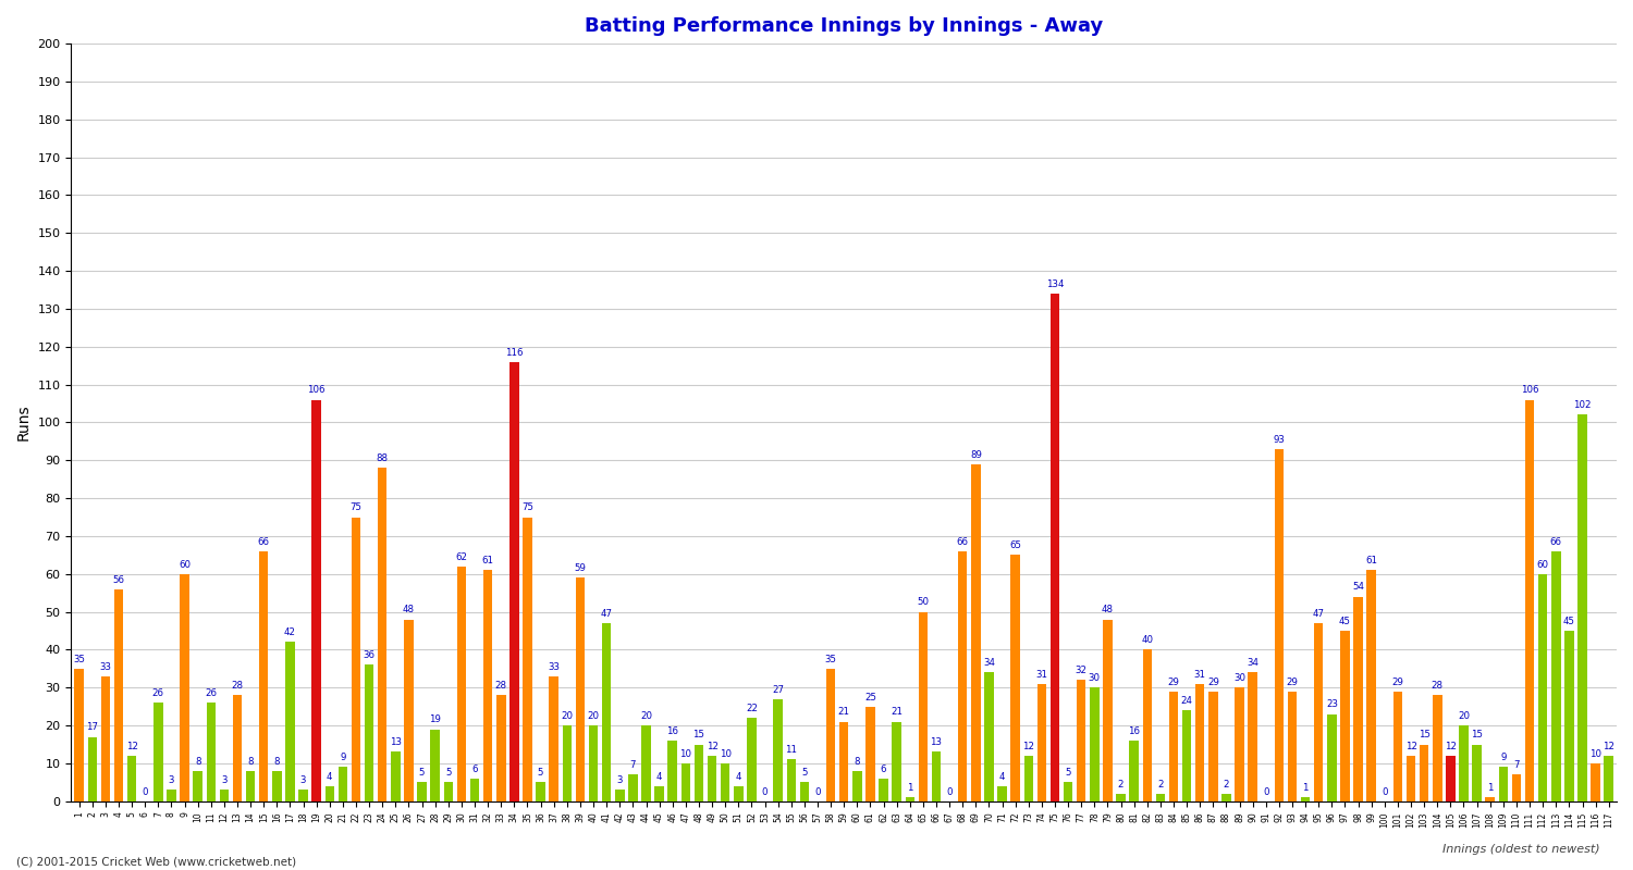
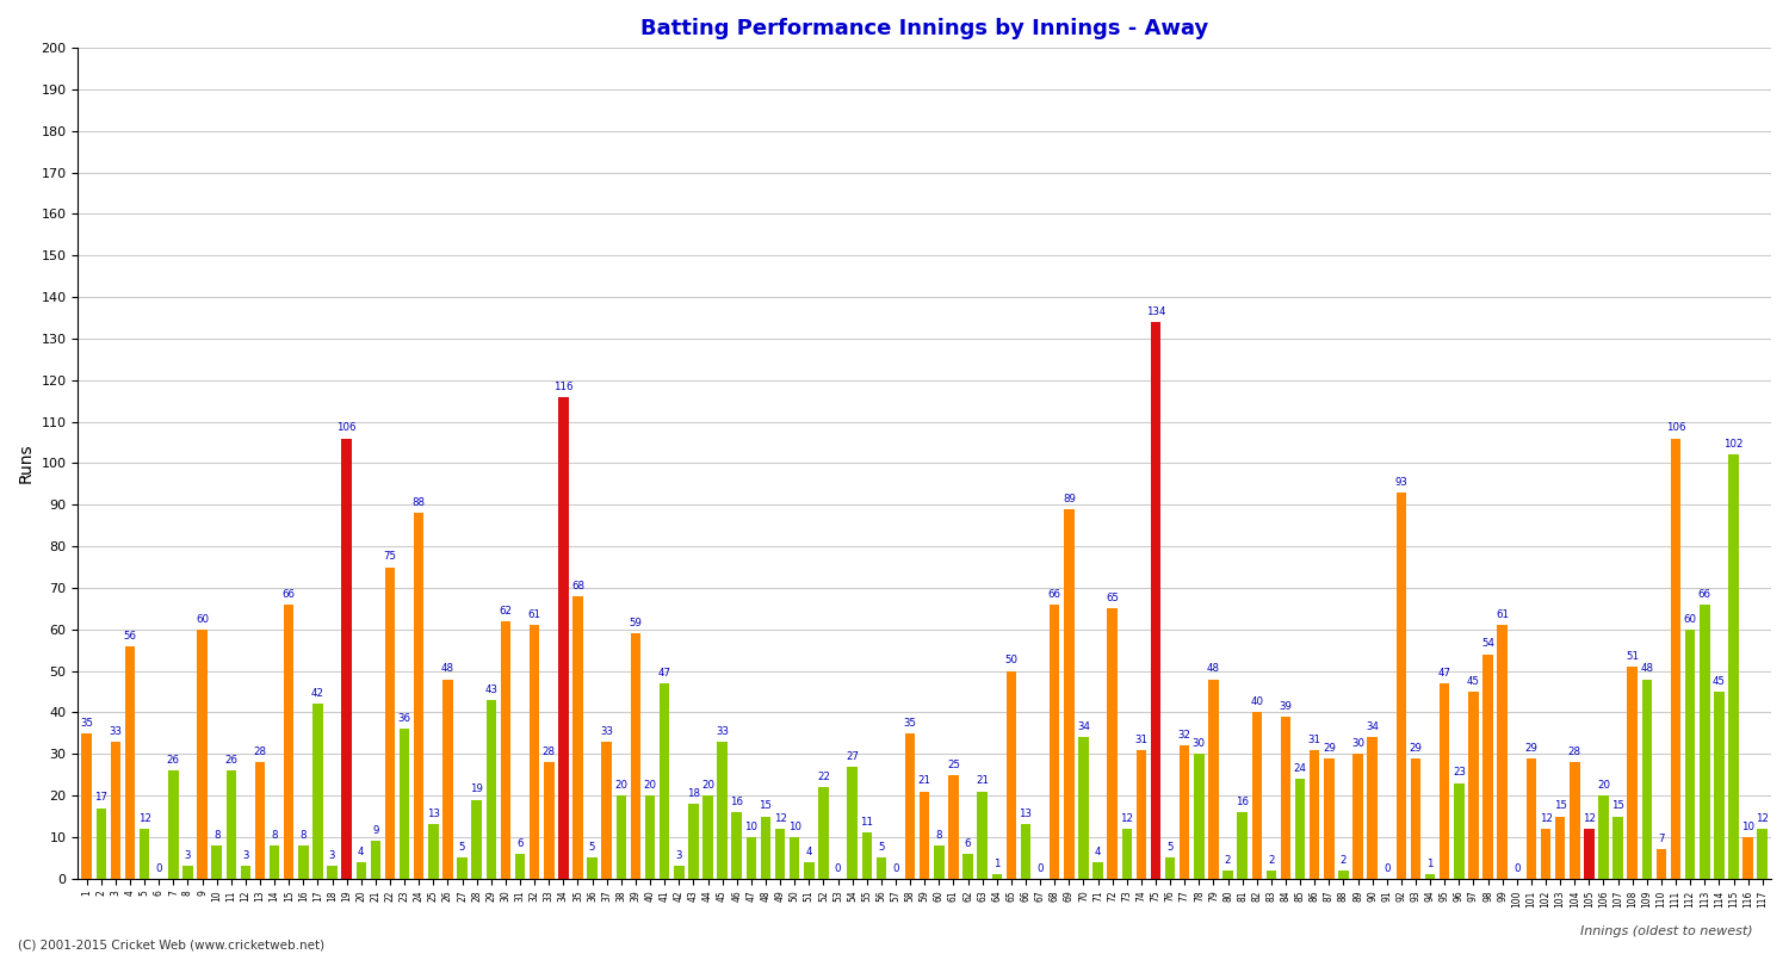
29: 5 -> 43
35: 75 -> 68
43: 7 -> 18
45: 4 -> 33
84: 29 -> 39
108: 1 -> 51
109: 9 -> 48
